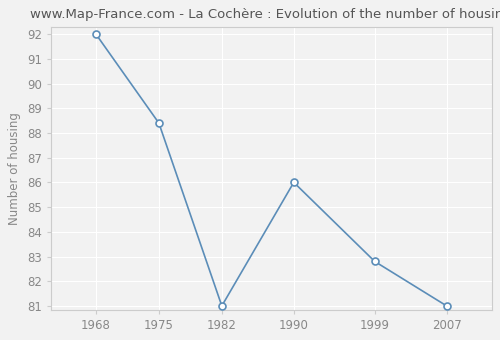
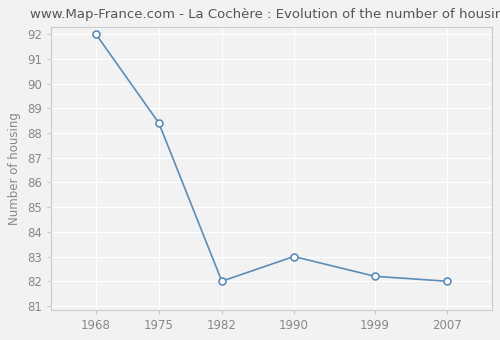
1982: 81.0 -> 82.0
1990: 86.0 -> 83.0
1999: 82.8 -> 82.2
2007: 81.0 -> 82.0
